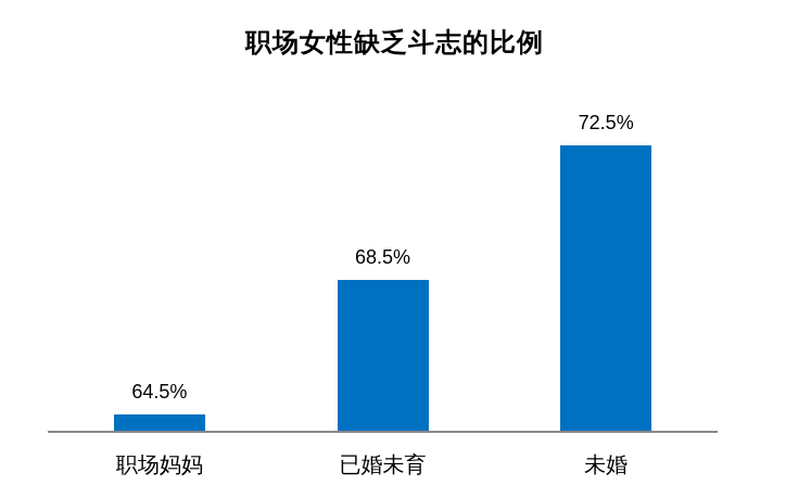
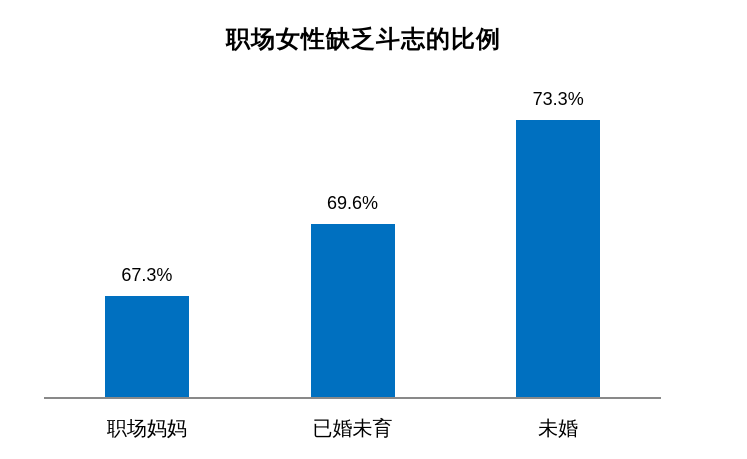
职场妈妈: 64.5% -> 67.3%
已婚未育: 68.5% -> 69.6%
未婚: 72.5% -> 73.3%
